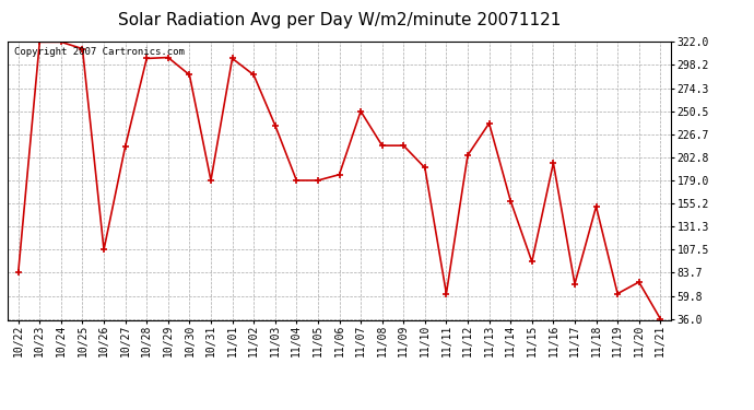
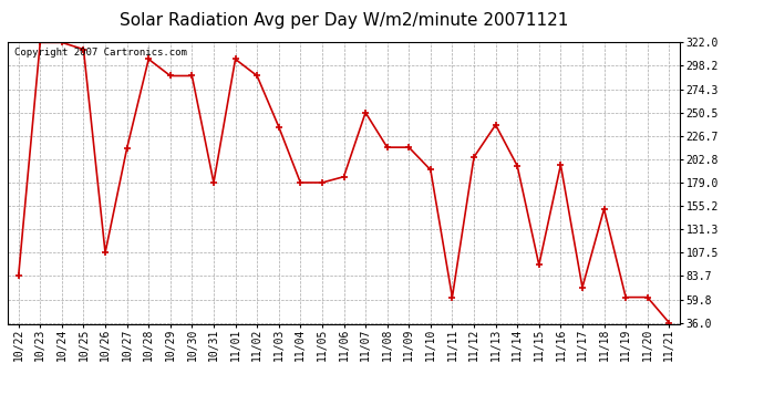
10/29: 306 -> 288
11/14: 158 -> 196
11/20: 74 -> 62
